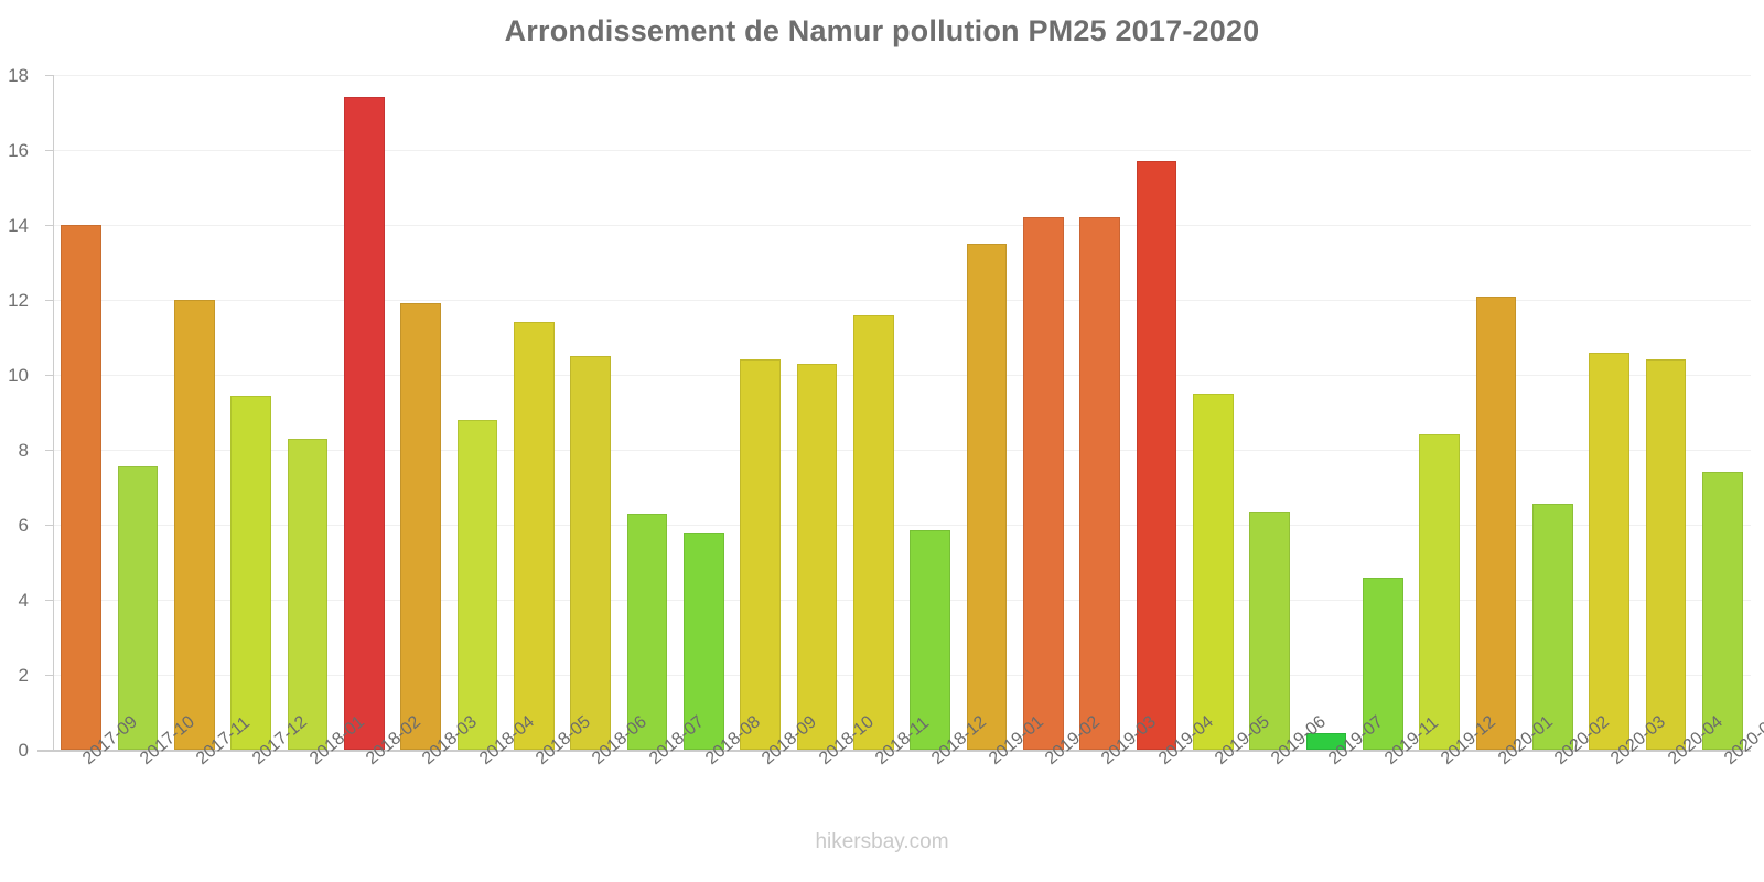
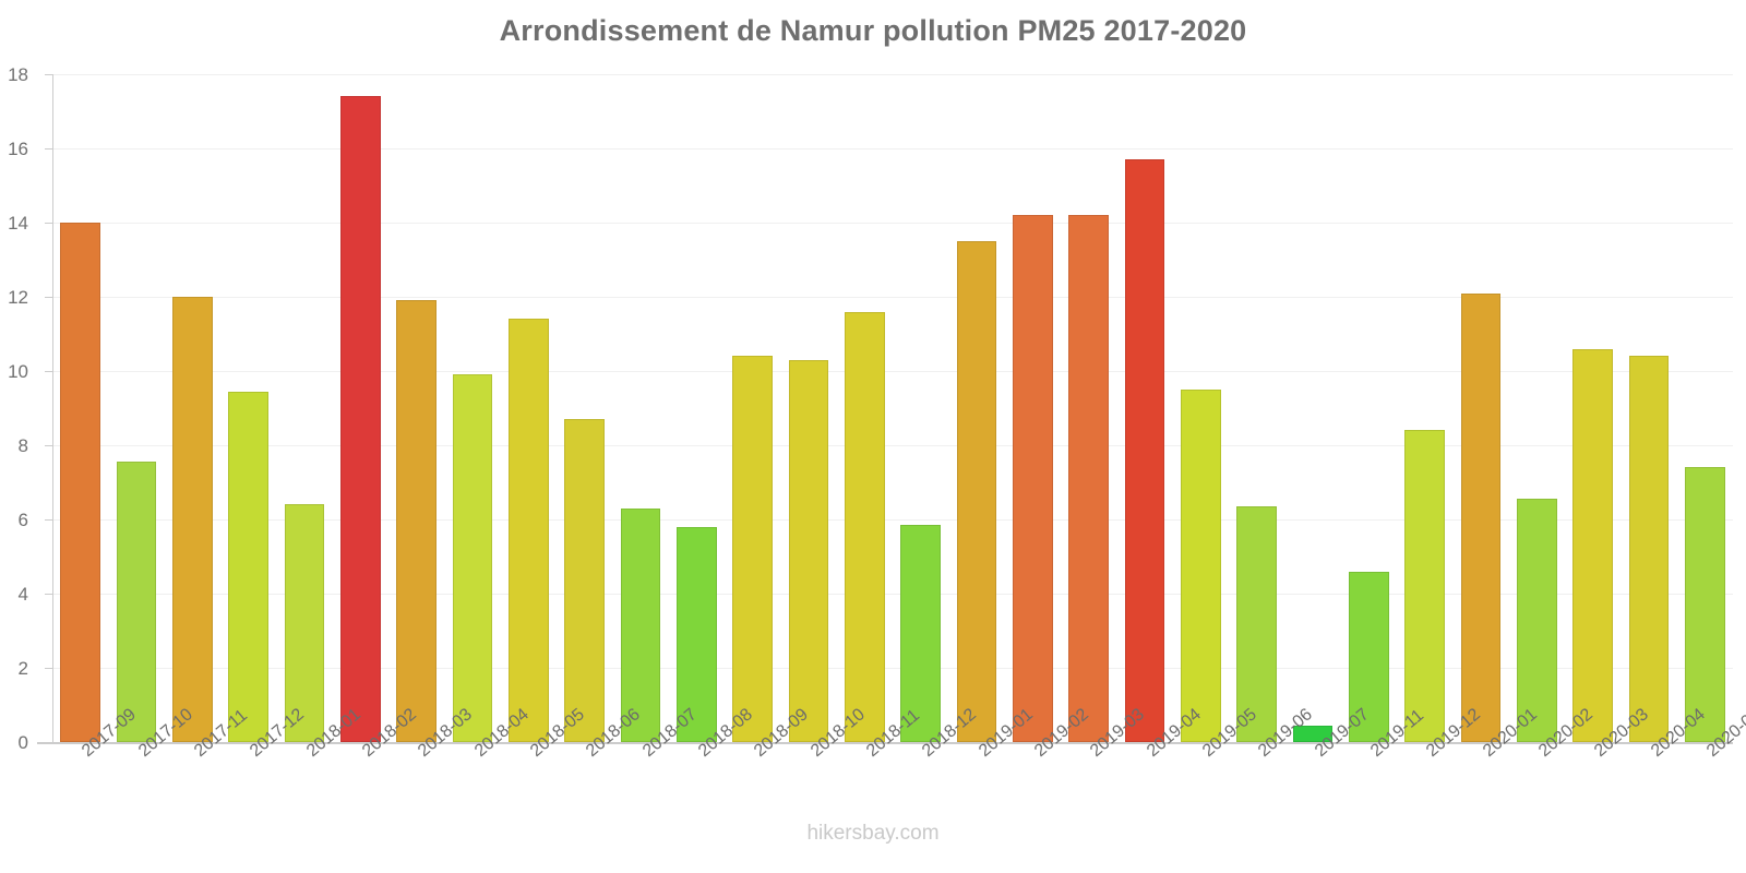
2018-01: 8.3 -> 6.4
2018-04: 8.8 -> 9.9
2018-06: 10.5 -> 8.7
